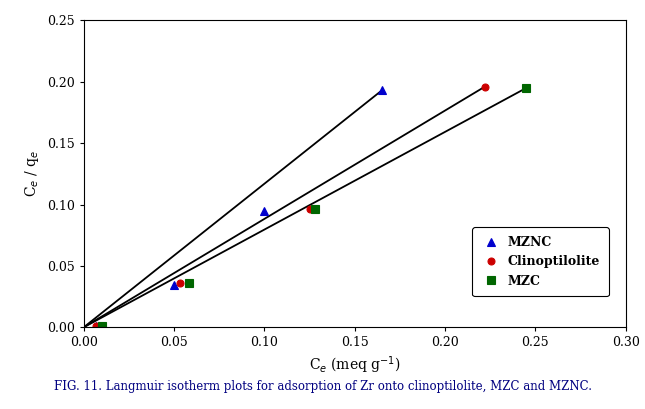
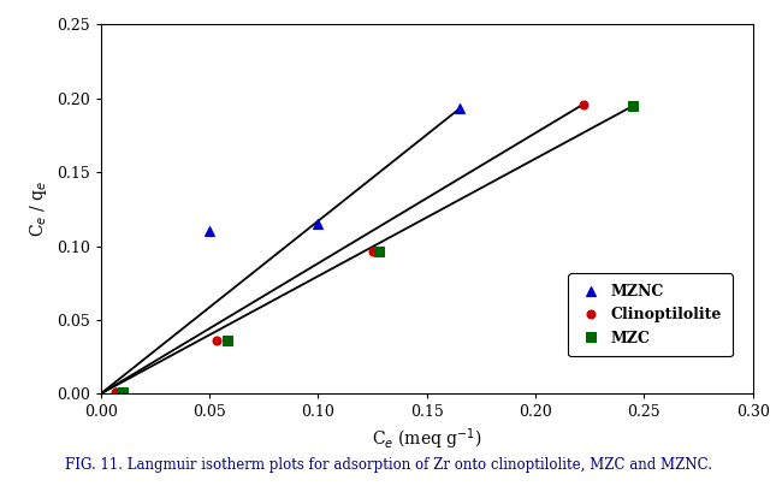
MZNC/0.05: 0.034 -> 0.110
MZNC/0.10: 0.095 -> 0.115
